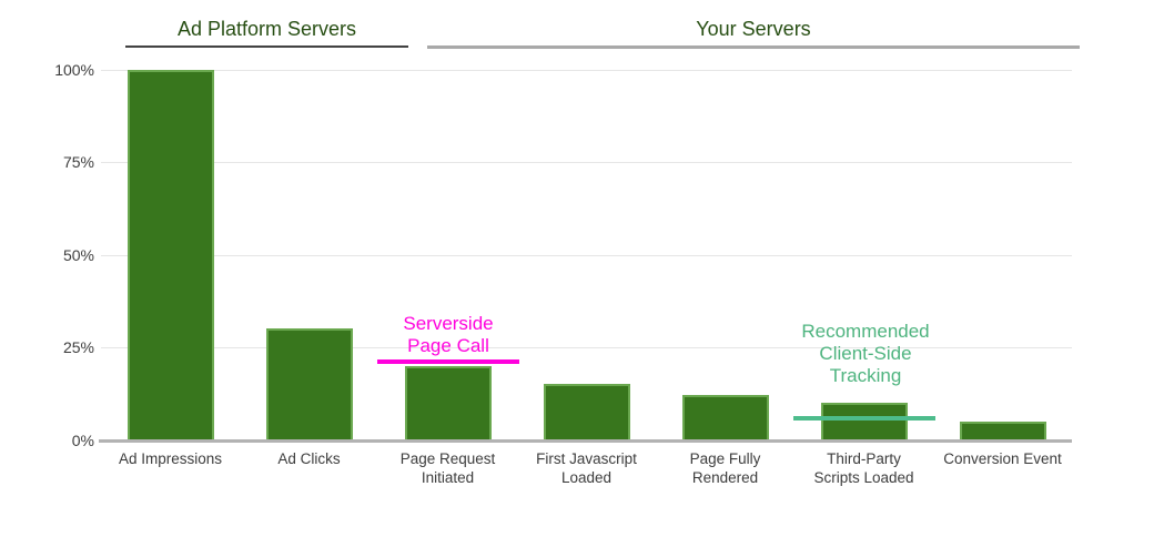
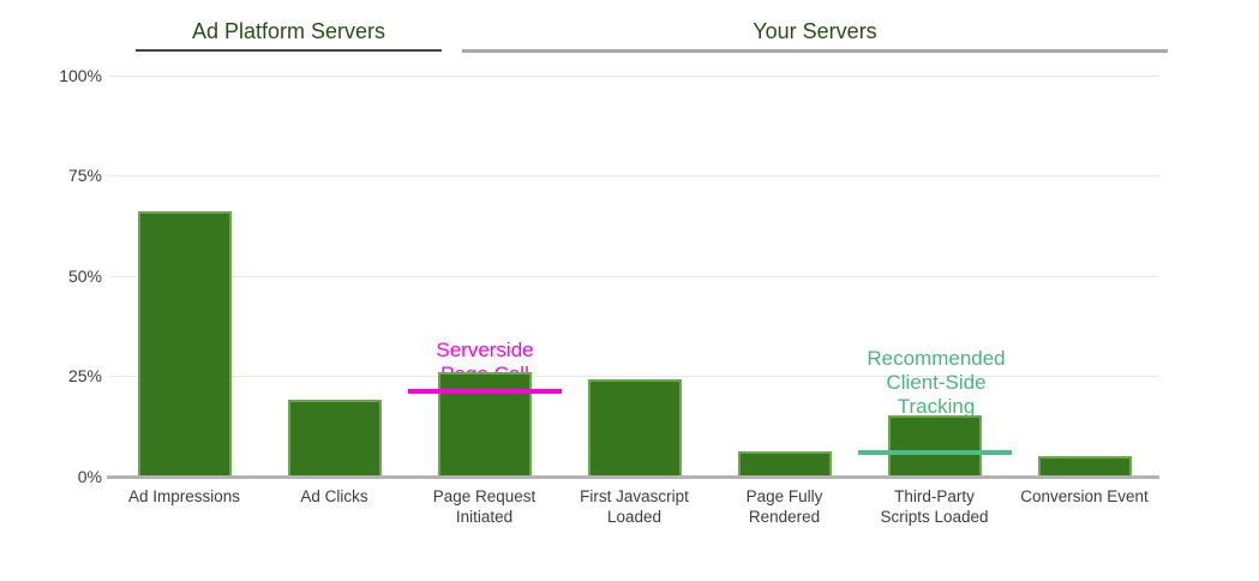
Ad Impressions: 100% -> 66%
Ad Clicks: 30% -> 19%
Page Request Initiated: 20% -> 26%
First Javascript Loaded: 15% -> 24%
Page Fully Rendered: 12% -> 6%
Third-Party Scripts Loaded: 10% -> 15%
